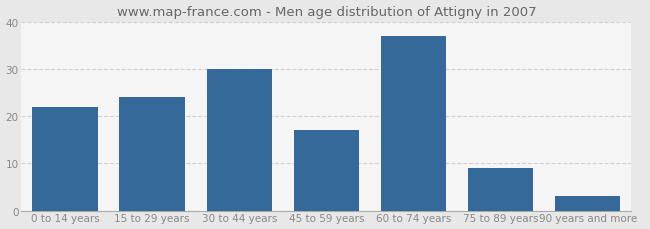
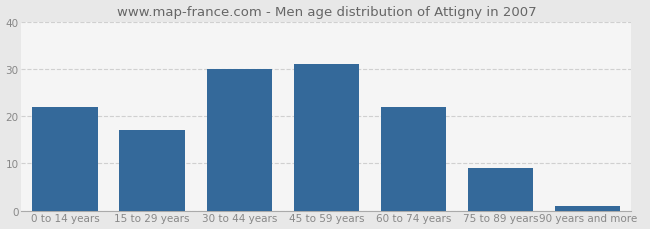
15 to 29 years: 24 -> 17
45 to 59 years: 17 -> 31
60 to 74 years: 37 -> 22
90 years and more: 3 -> 1
